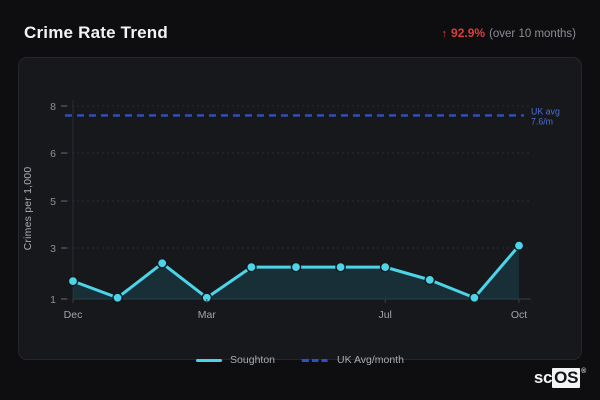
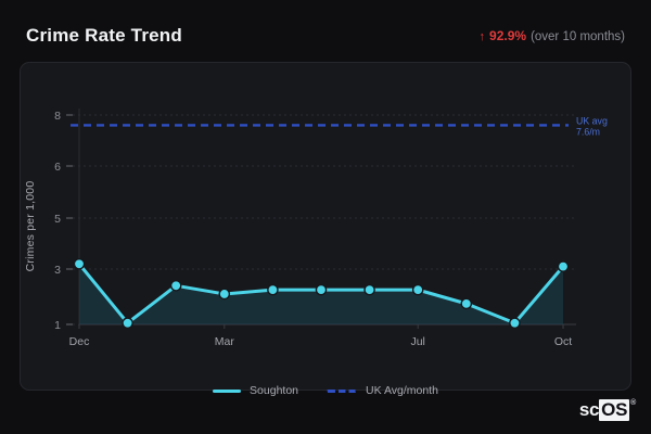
Soughton/Dec: 1.7 -> 3.2
Soughton/Mar: 1.1 -> 2.1
